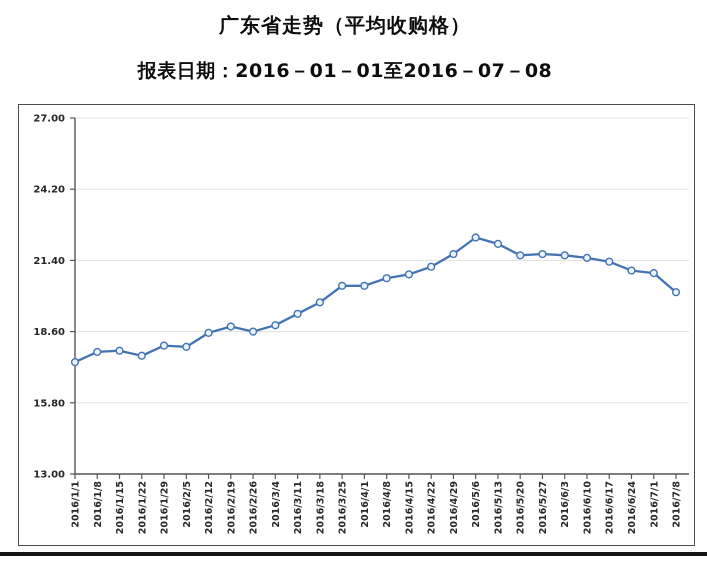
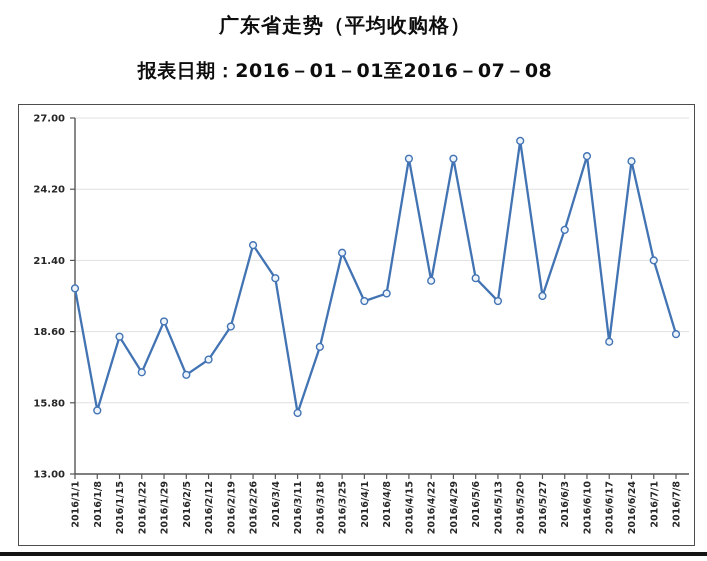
2016/1/1: 17.4 -> 20.3
2016/1/8: 17.8 -> 15.5
2016/1/15: 17.9 -> 18.4
2016/1/22: 17.6 -> 17.0
2016/1/29: 18.1 -> 19.0
2016/2/5: 18.0 -> 16.9
2016/2/12: 18.6 -> 17.5
2016/2/26: 18.6 -> 22.0
2016/3/4: 18.9 -> 20.7
2016/3/11: 19.3 -> 15.4
2016/3/18: 19.8 -> 18.0
2016/3/25: 20.4 -> 21.7
2016/4/1: 20.4 -> 19.8
2016/4/8: 20.7 -> 20.1
2016/4/15: 20.9 -> 25.4
2016/4/22: 21.1 -> 20.6
2016/4/29: 21.6 -> 25.4
2016/5/6: 22.3 -> 20.7
2016/5/13: 22.1 -> 19.8
2016/5/20: 21.6 -> 26.1
2016/5/27: 21.6 -> 20.0
2016/6/3: 21.6 -> 22.6
2016/6/10: 21.5 -> 25.5
2016/6/17: 21.4 -> 18.2
2016/6/24: 21.0 -> 25.3
2016/7/1: 20.9 -> 21.4
2016/7/8: 20.1 -> 18.5
